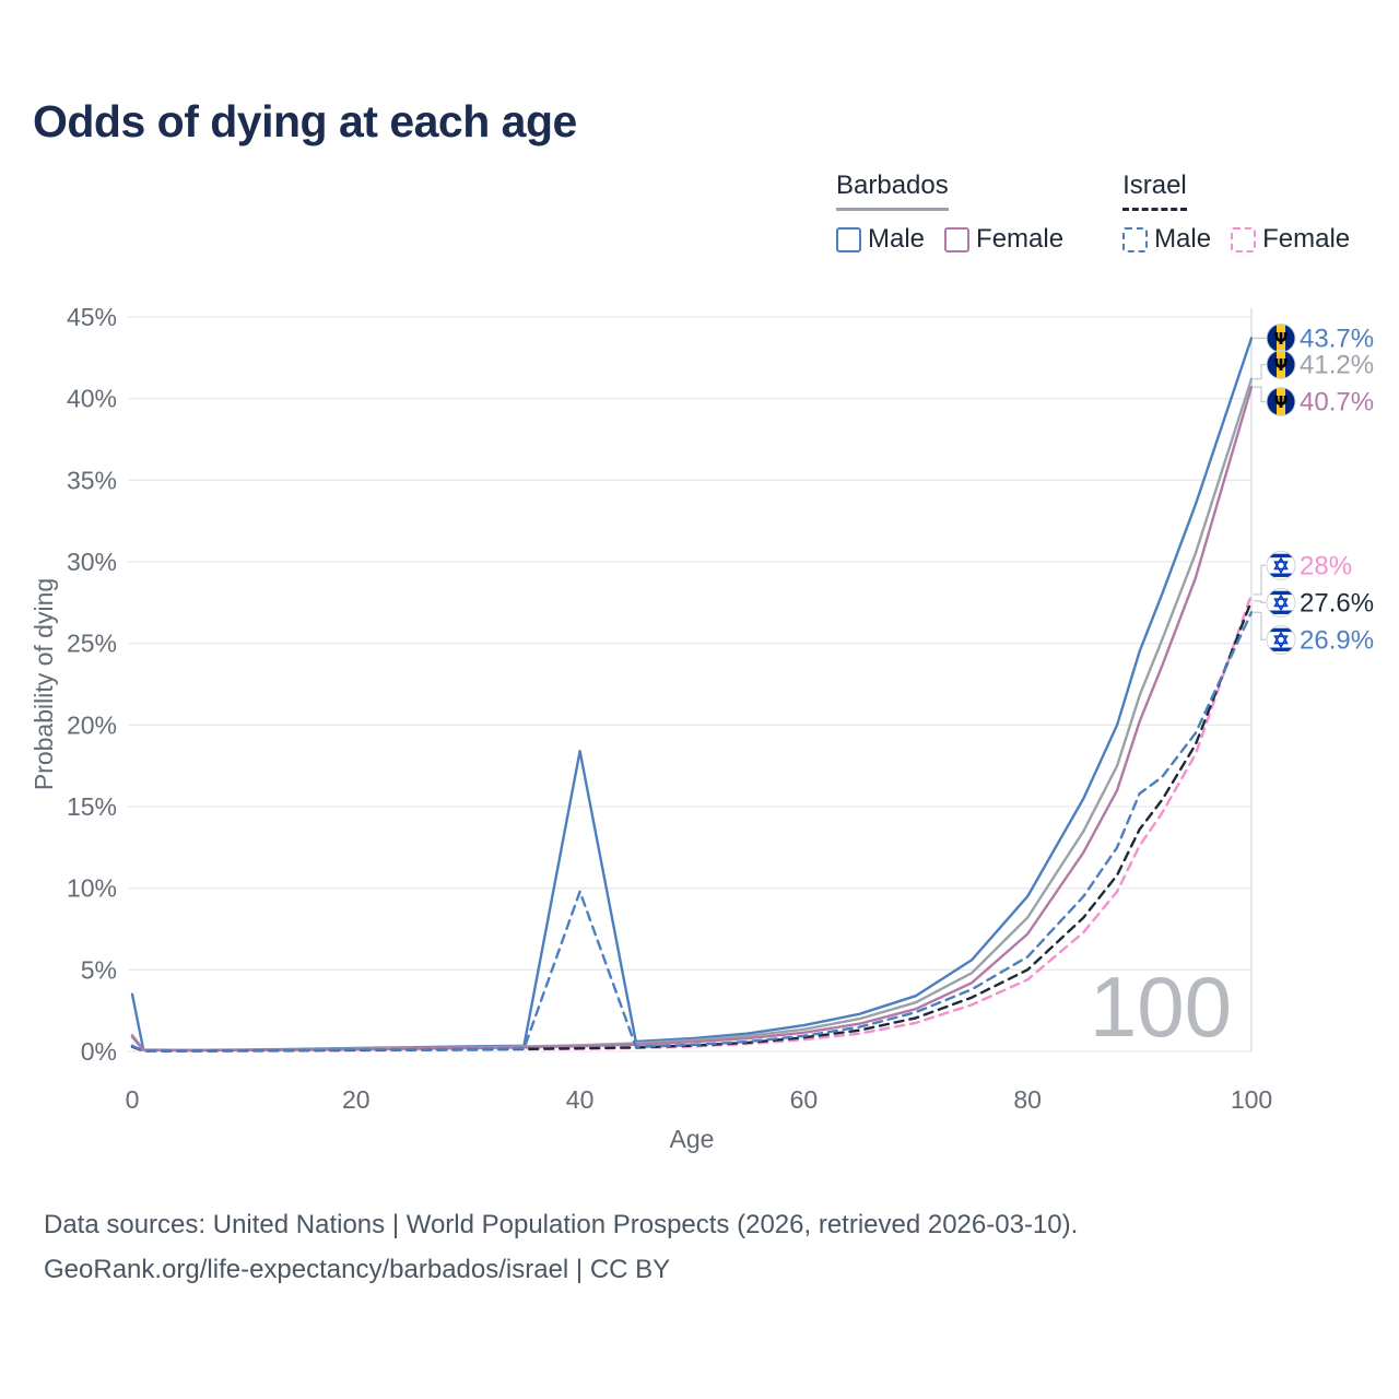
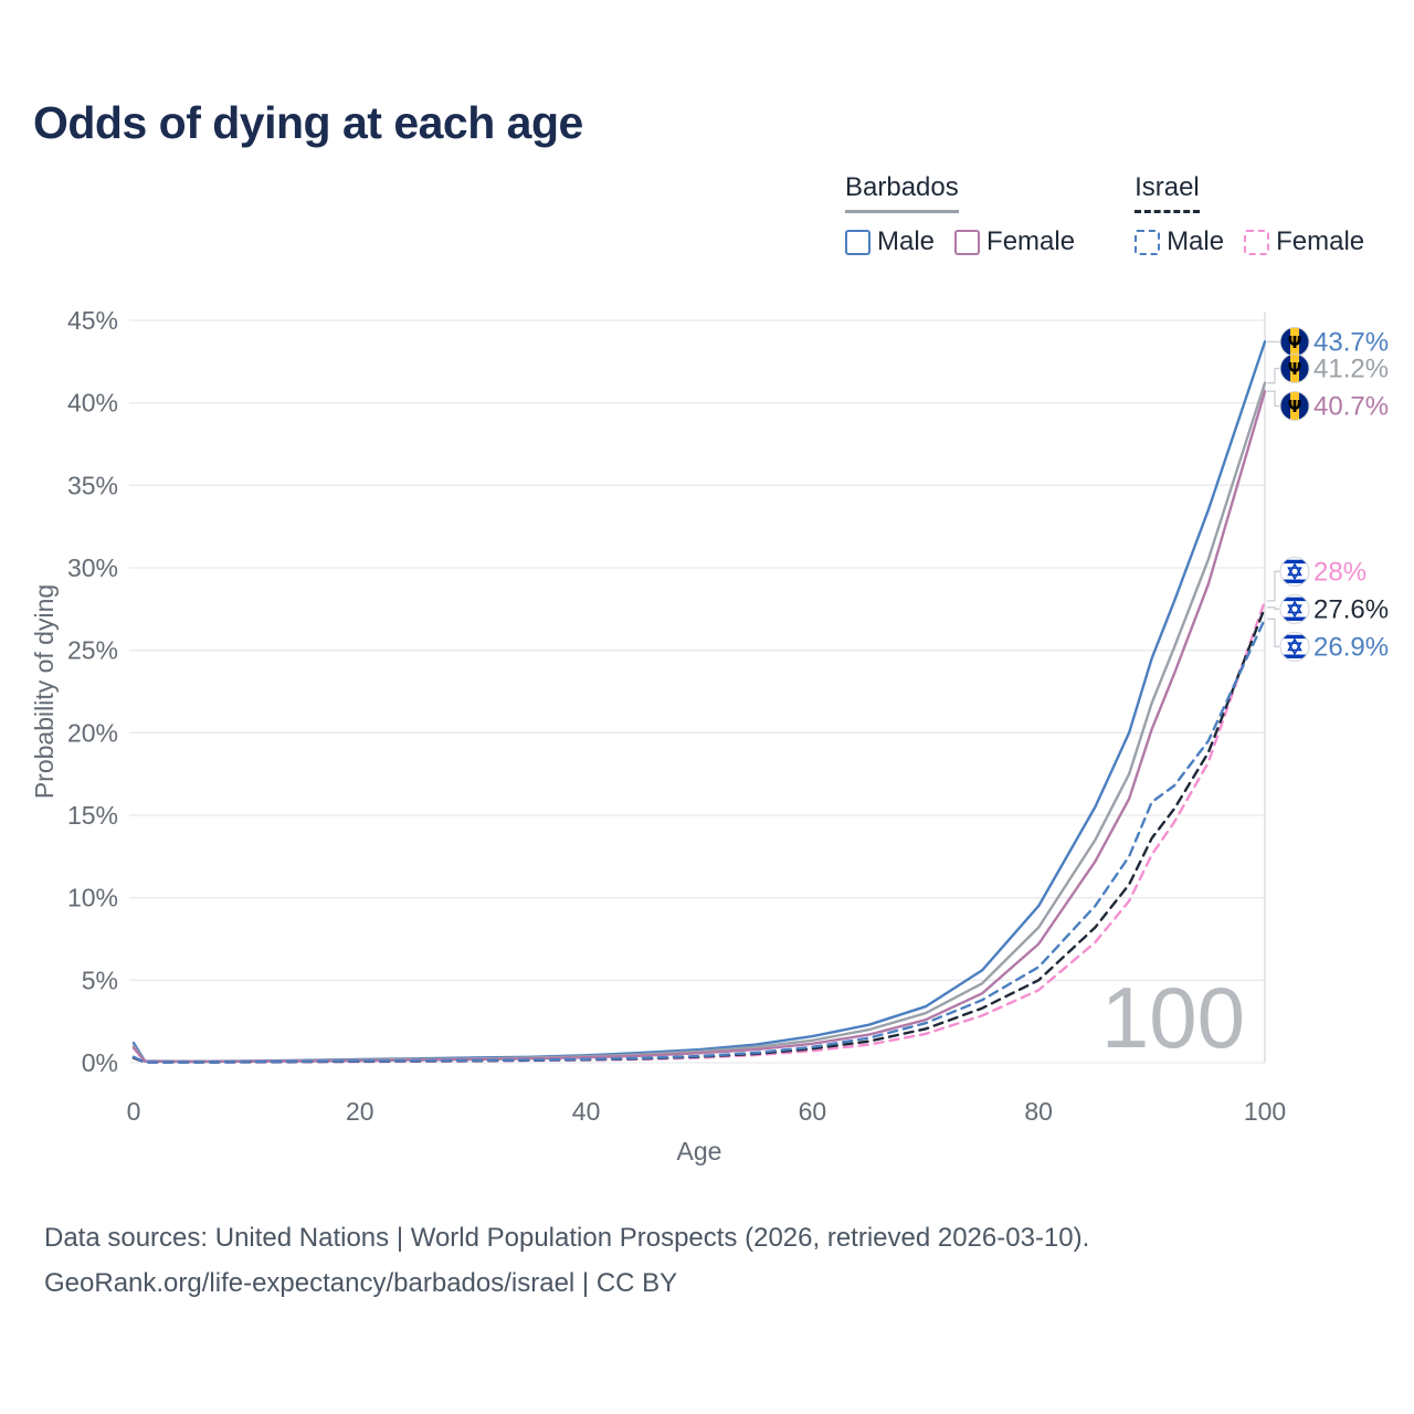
Barbados Male/0: 3.5% -> 1.2%
Barbados Male/40: 18.4% -> 0.5%
Israel Male/40: 9.8% -> 0.2%
